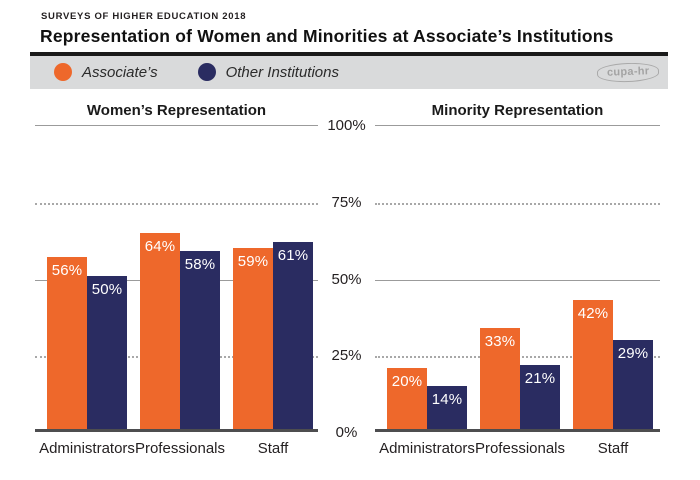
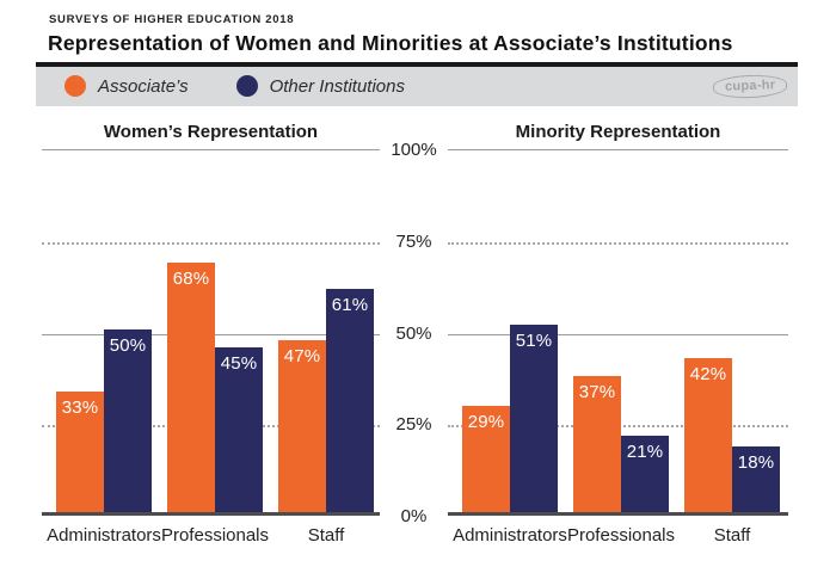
Women’s Representation/Associate’s/Administrators: 56% -> 33%
Women’s Representation/Associate’s/Professionals: 64% -> 68%
Women’s Representation/Other Institutions/Professionals: 58% -> 45%
Women’s Representation/Associate’s/Staff: 59% -> 47%
Minority Representation/Associate’s/Administrators: 20% -> 29%
Minority Representation/Other Institutions/Administrators: 14% -> 51%
Minority Representation/Associate’s/Professionals: 33% -> 37%
Minority Representation/Other Institutions/Staff: 29% -> 18%
